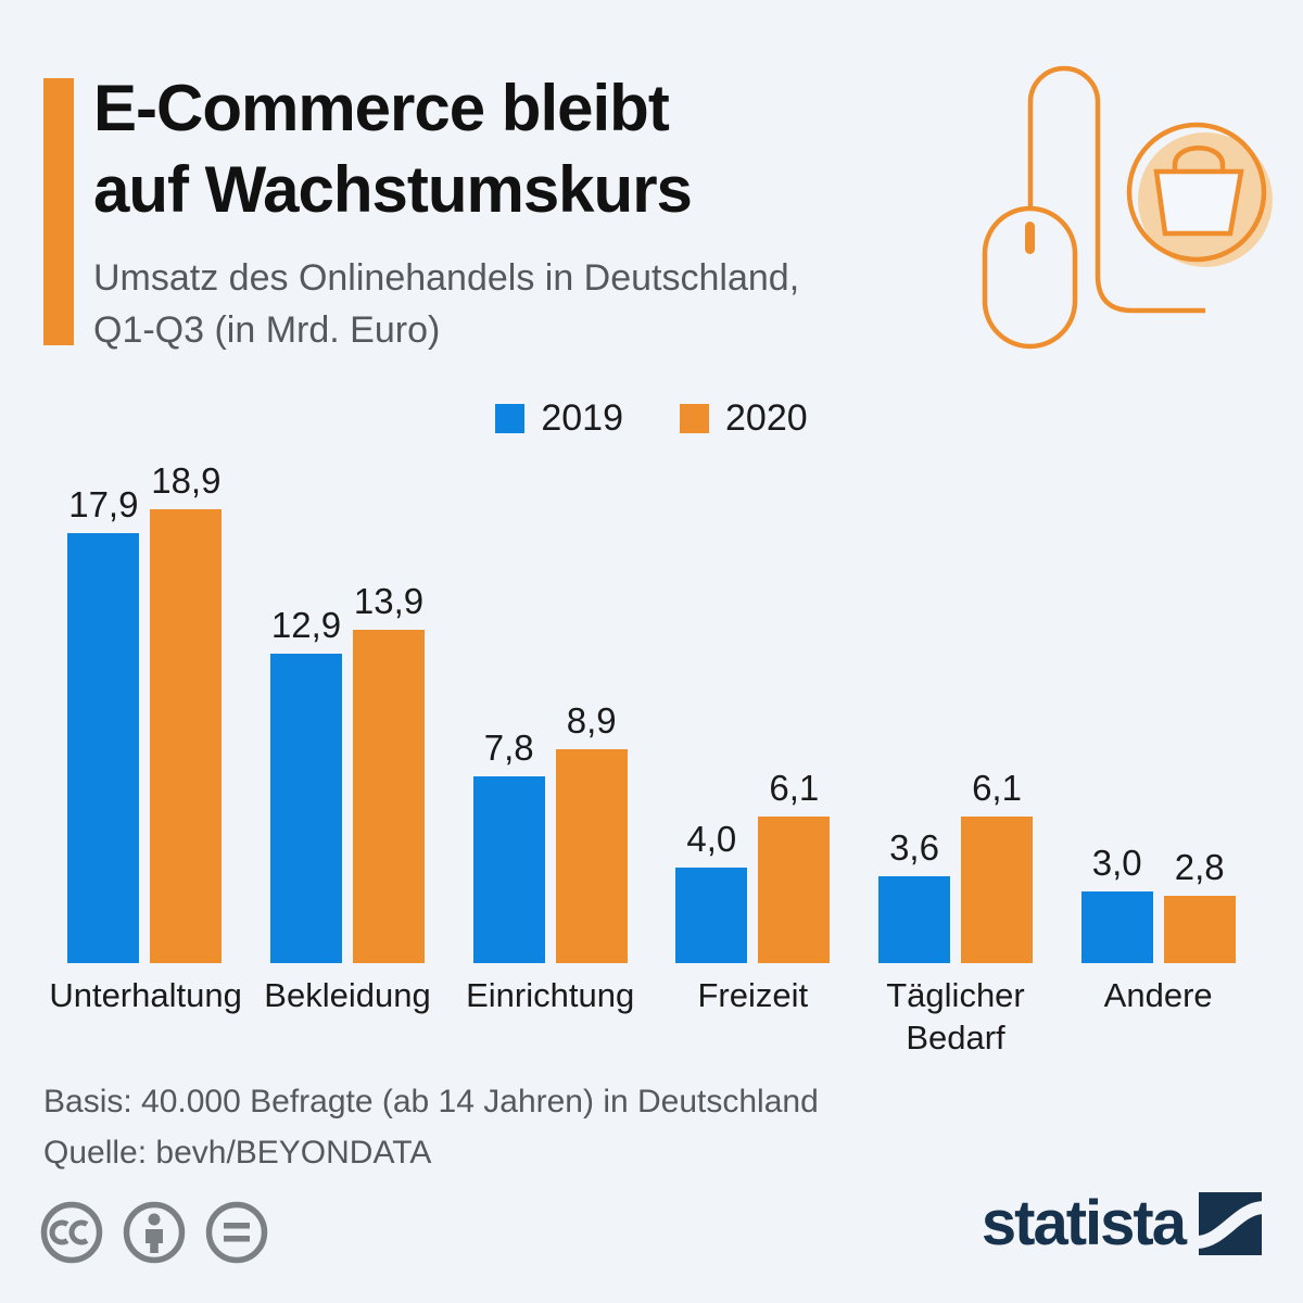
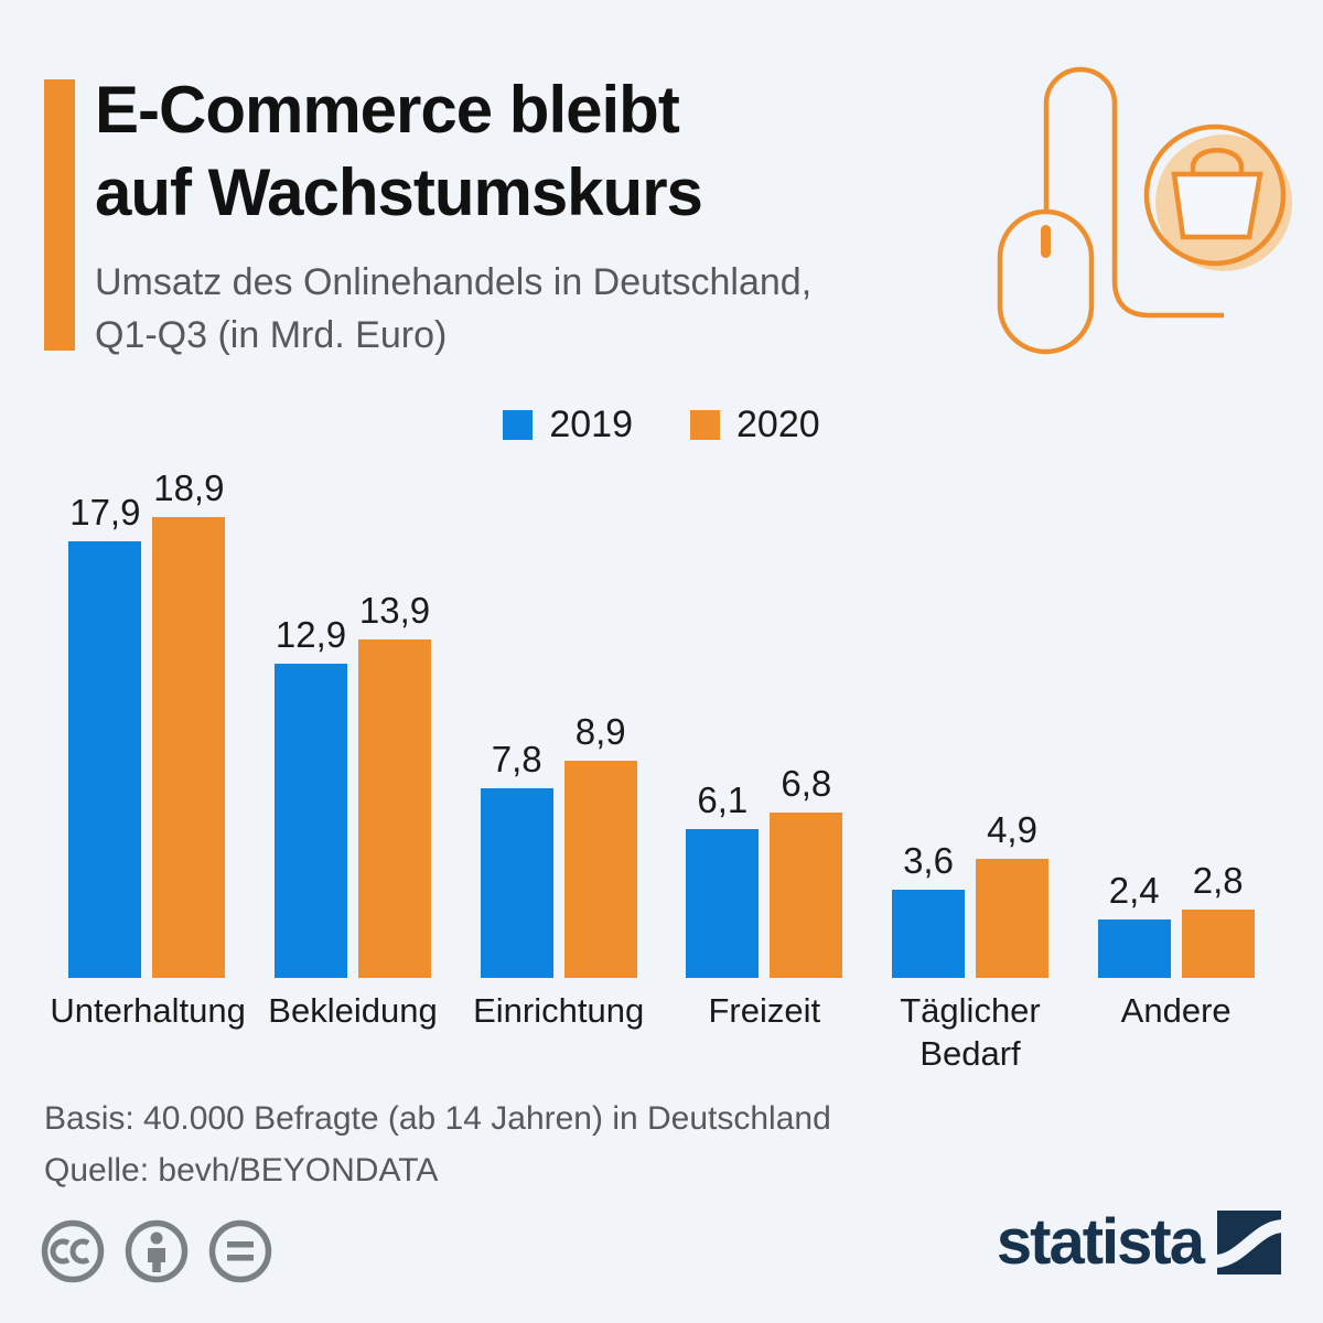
2019/Freizeit: 4,0 -> 6,1
2020/Freizeit: 6,1 -> 6,8
2020/Täglicher Bedarf: 6,1 -> 4,9
2019/Andere: 3,0 -> 2,4
